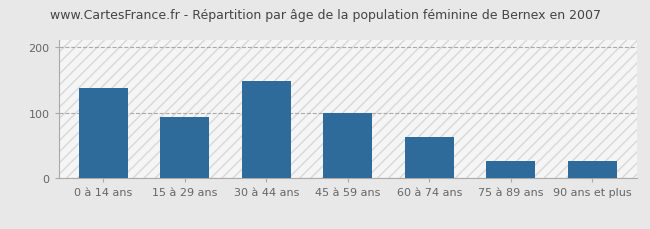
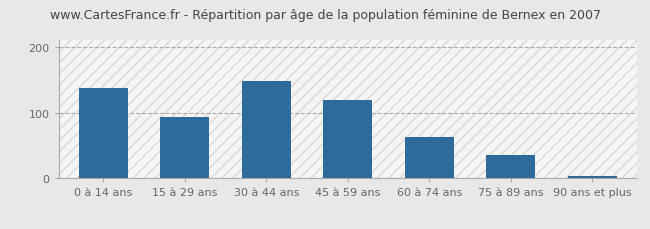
45 à 59 ans: 100 -> 120
75 à 89 ans: 26 -> 36
90 ans et plus: 26 -> 4
